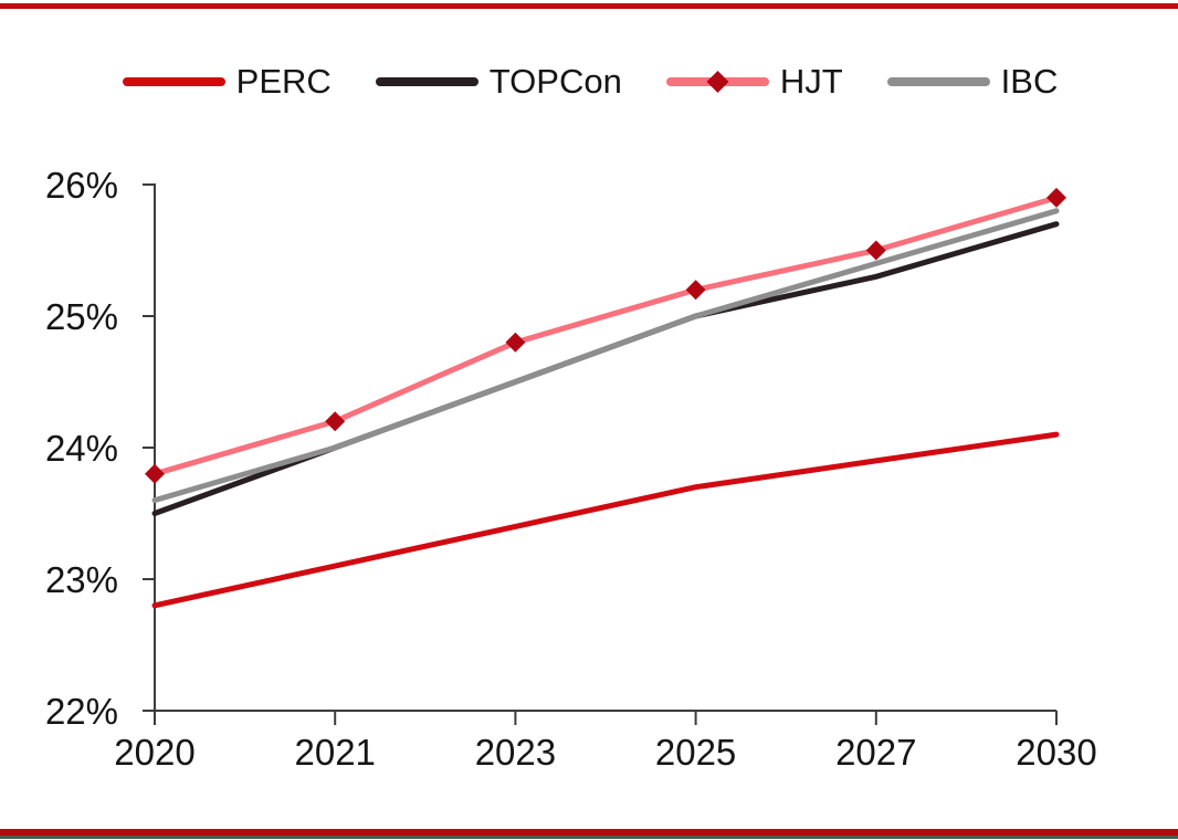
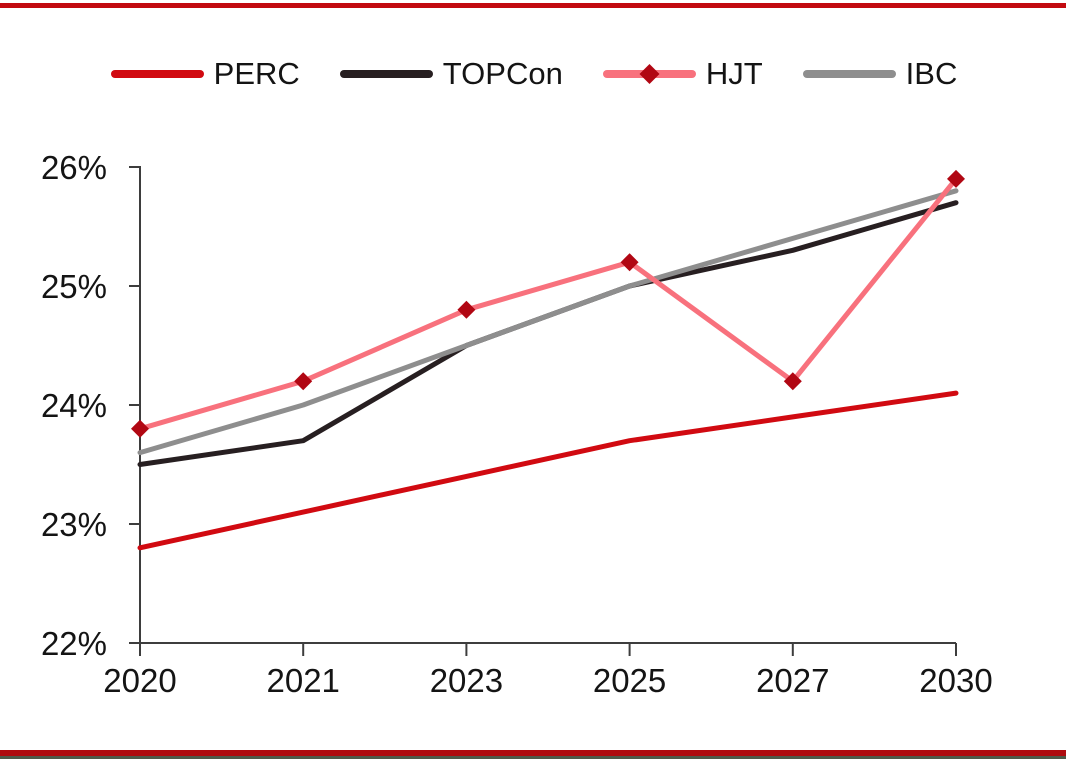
TOPCon/2021: 24.0% -> 23.7%
HJT/2027: 25.5% -> 24.2%
